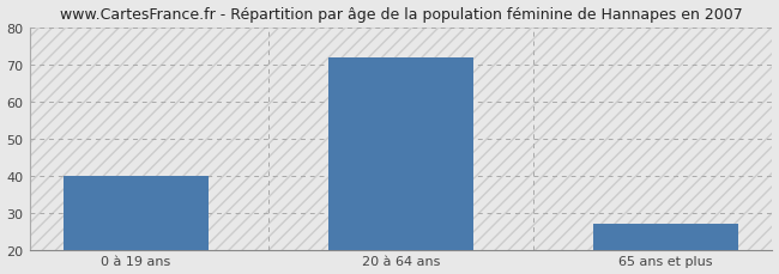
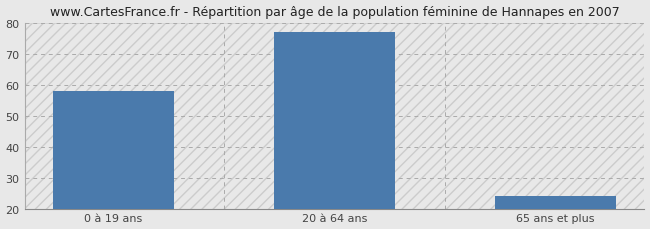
0 à 19 ans: 40 -> 58
20 à 64 ans: 72 -> 77
65 ans et plus: 27 -> 24
